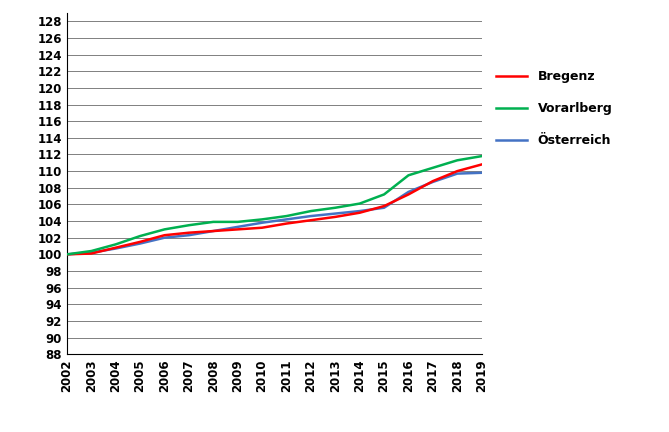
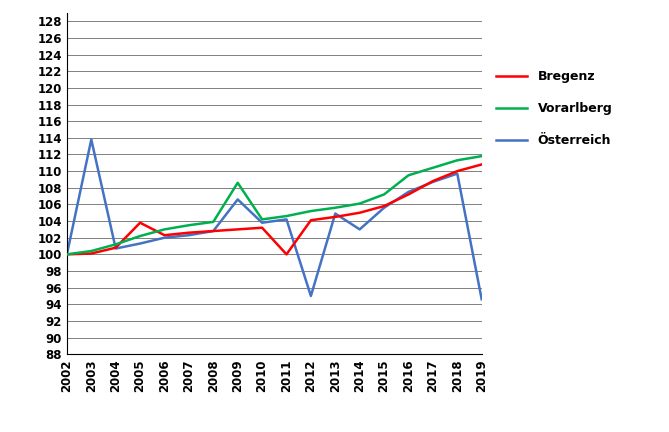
Österreich/2003: 100.2 -> 113.8
Bregenz/2005: 101.5 -> 103.8
Vorarlberg/2009: 103.9 -> 108.6
Österreich/2009: 103.3 -> 106.6
Bregenz/2011: 103.7 -> 100.0
Österreich/2012: 104.6 -> 95.0
Österreich/2014: 105.2 -> 103.0
Österreich/2019: 109.8 -> 94.6
